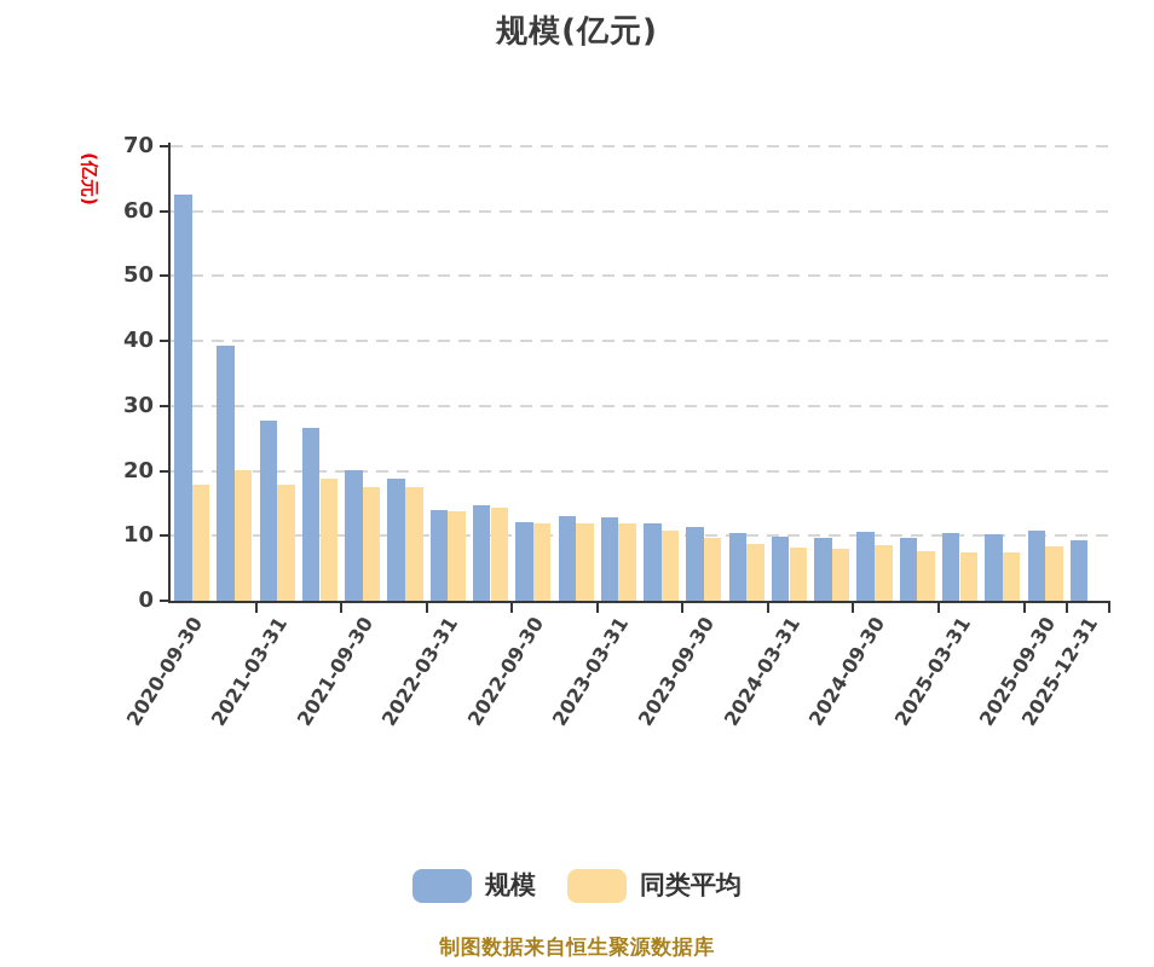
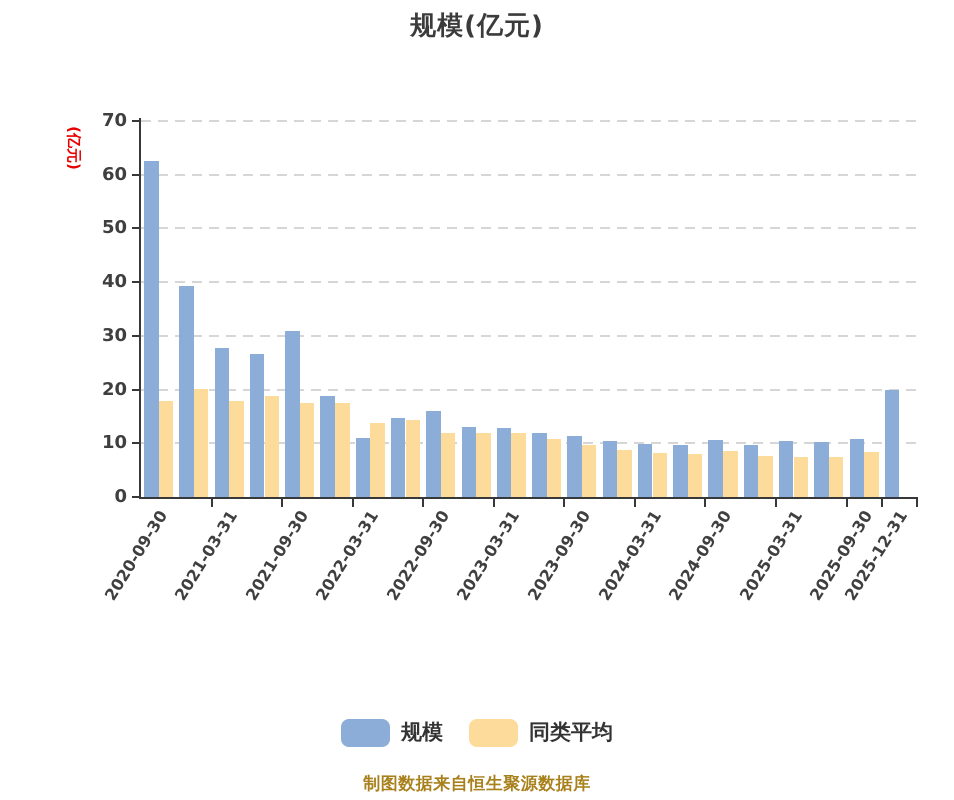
规模/2021-09-30: 20 -> 31
规模/2022-03-31: 14 -> 11
规模/2022-09-30: 12 -> 16
规模/2025-12-31: 9 -> 20
